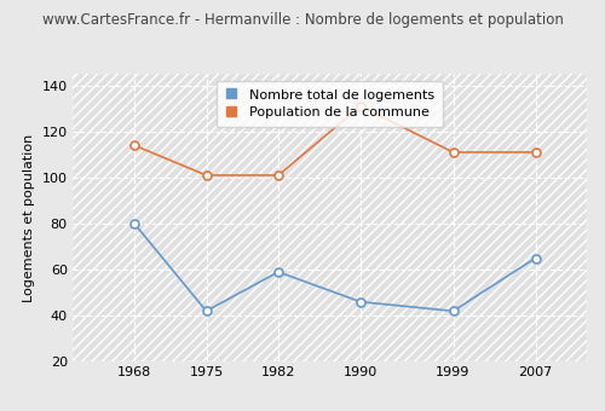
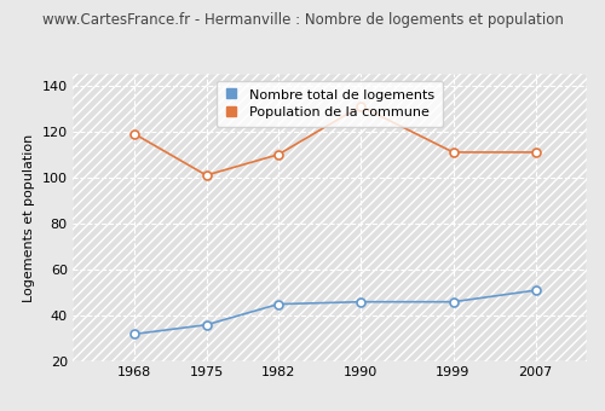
Nombre total de logements/1968: 80 -> 32
Population de la commune/1968: 114 -> 119
Nombre total de logements/1975: 42 -> 36
Nombre total de logements/1982: 59 -> 45
Population de la commune/1982: 101 -> 110
Nombre total de logements/1999: 42 -> 46
Nombre total de logements/2007: 65 -> 51
